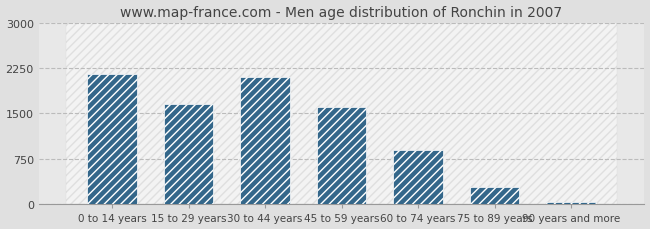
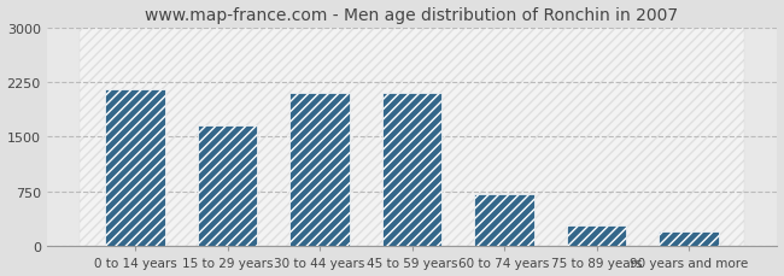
45 to 59 years: 1600 -> 2100
60 to 74 years: 900 -> 720
90 years and more: 40 -> 200
